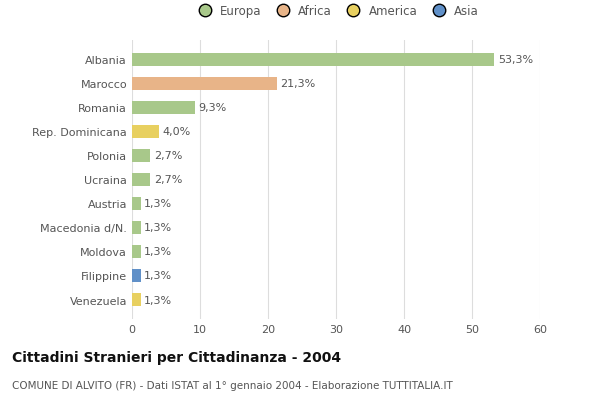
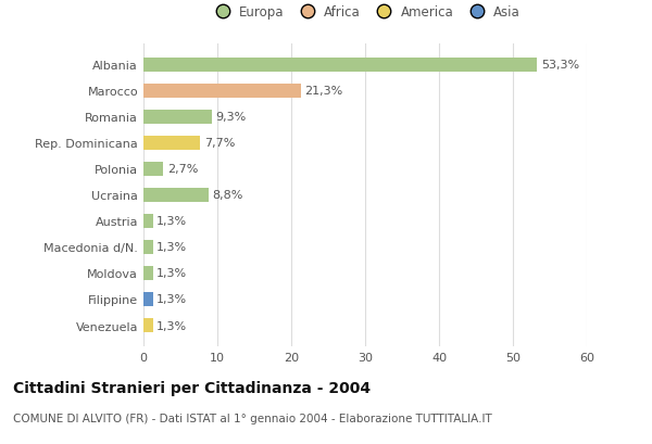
Rep. Dominicana: 4,0% -> 7,7%
Ucraina: 2,7% -> 8,8%
